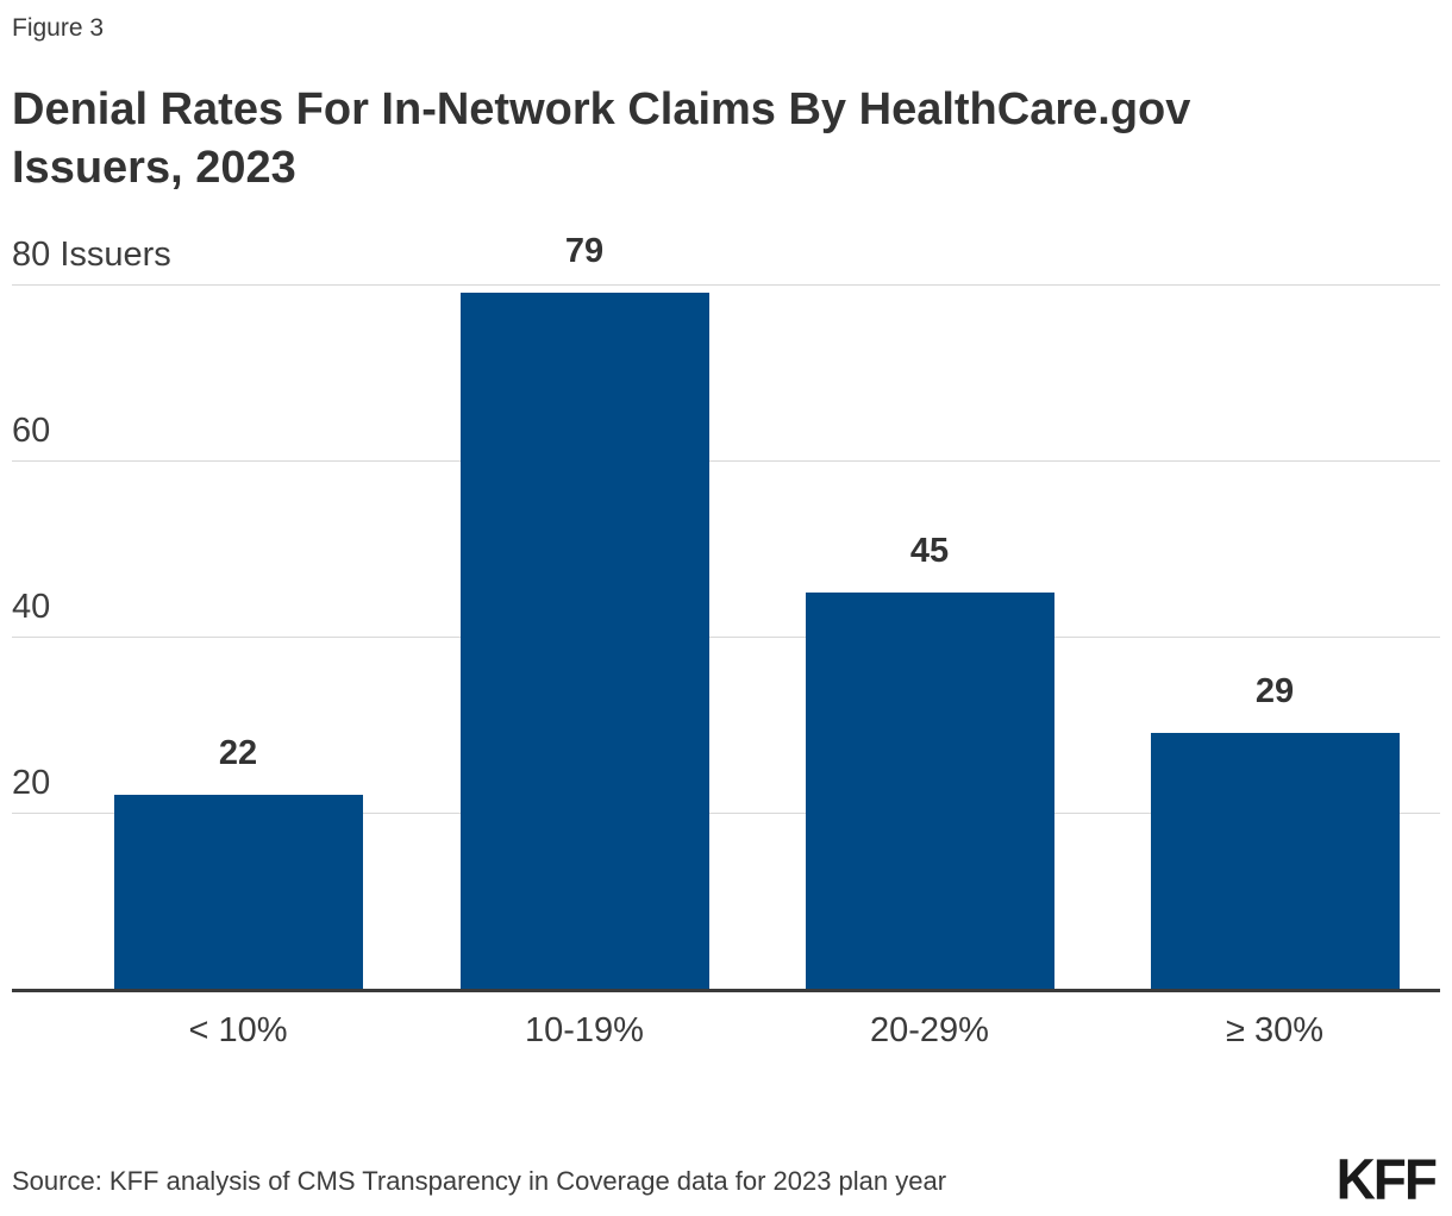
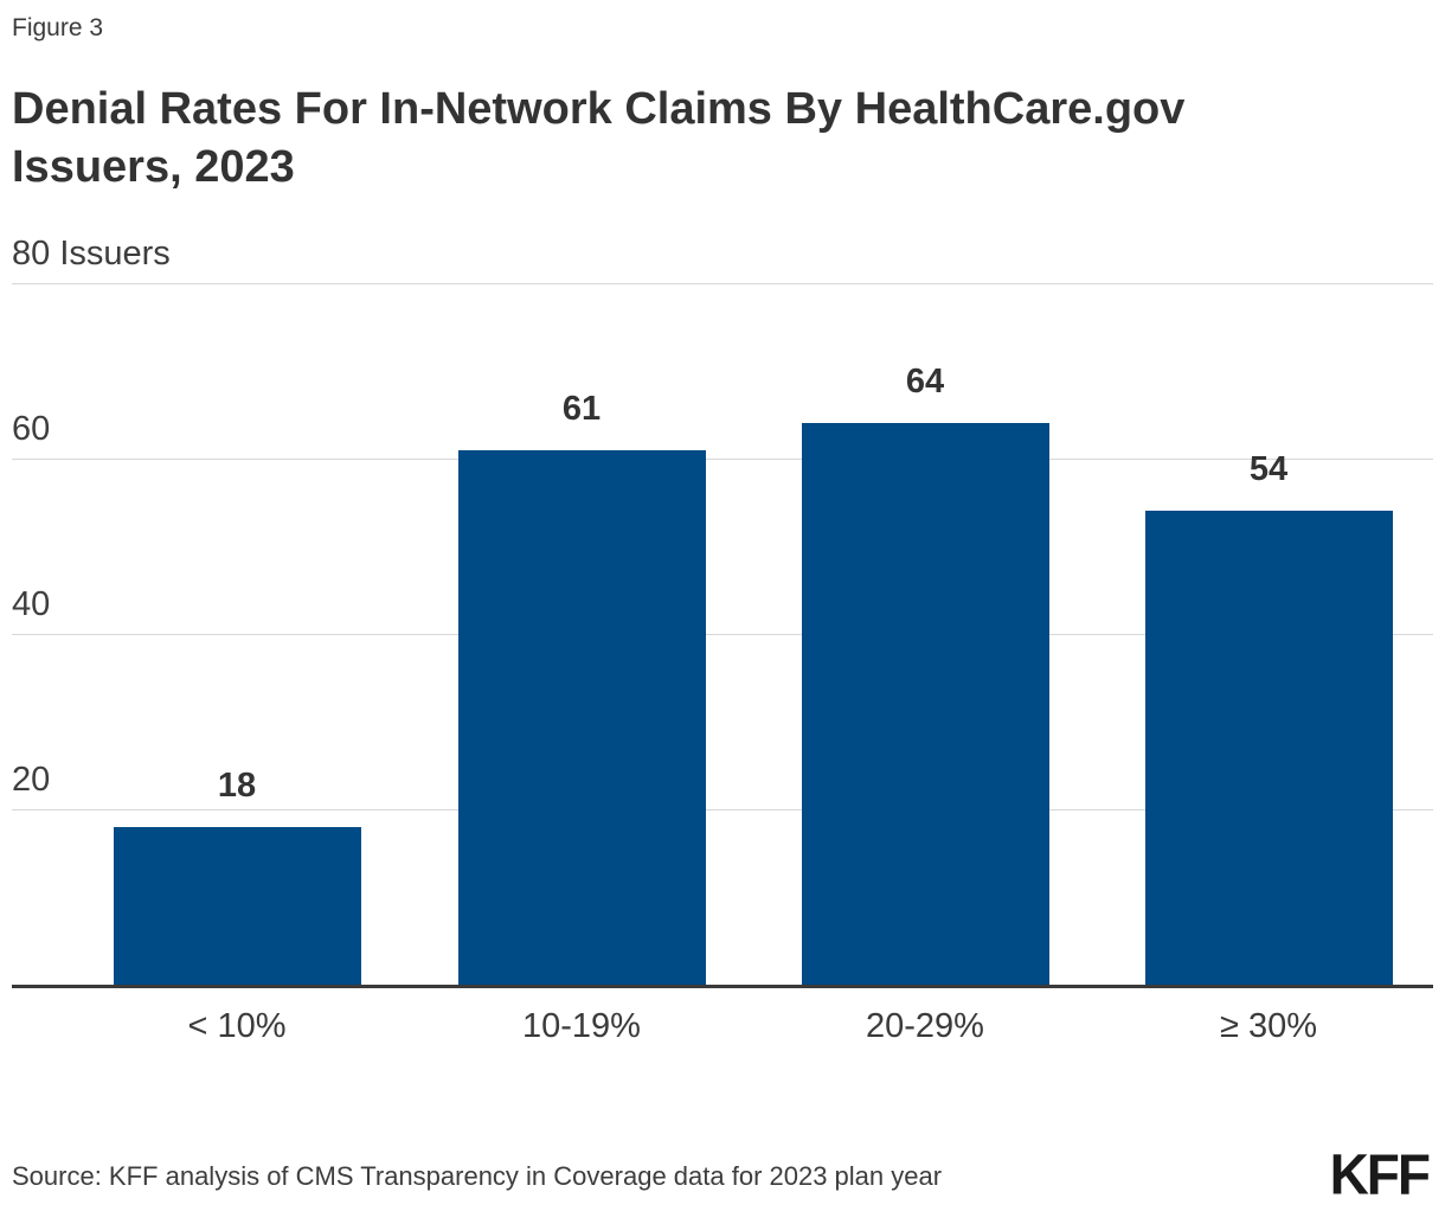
< 10%: 22 -> 18
10-19%: 79 -> 61
20-29%: 45 -> 64
≥ 30%: 29 -> 54
